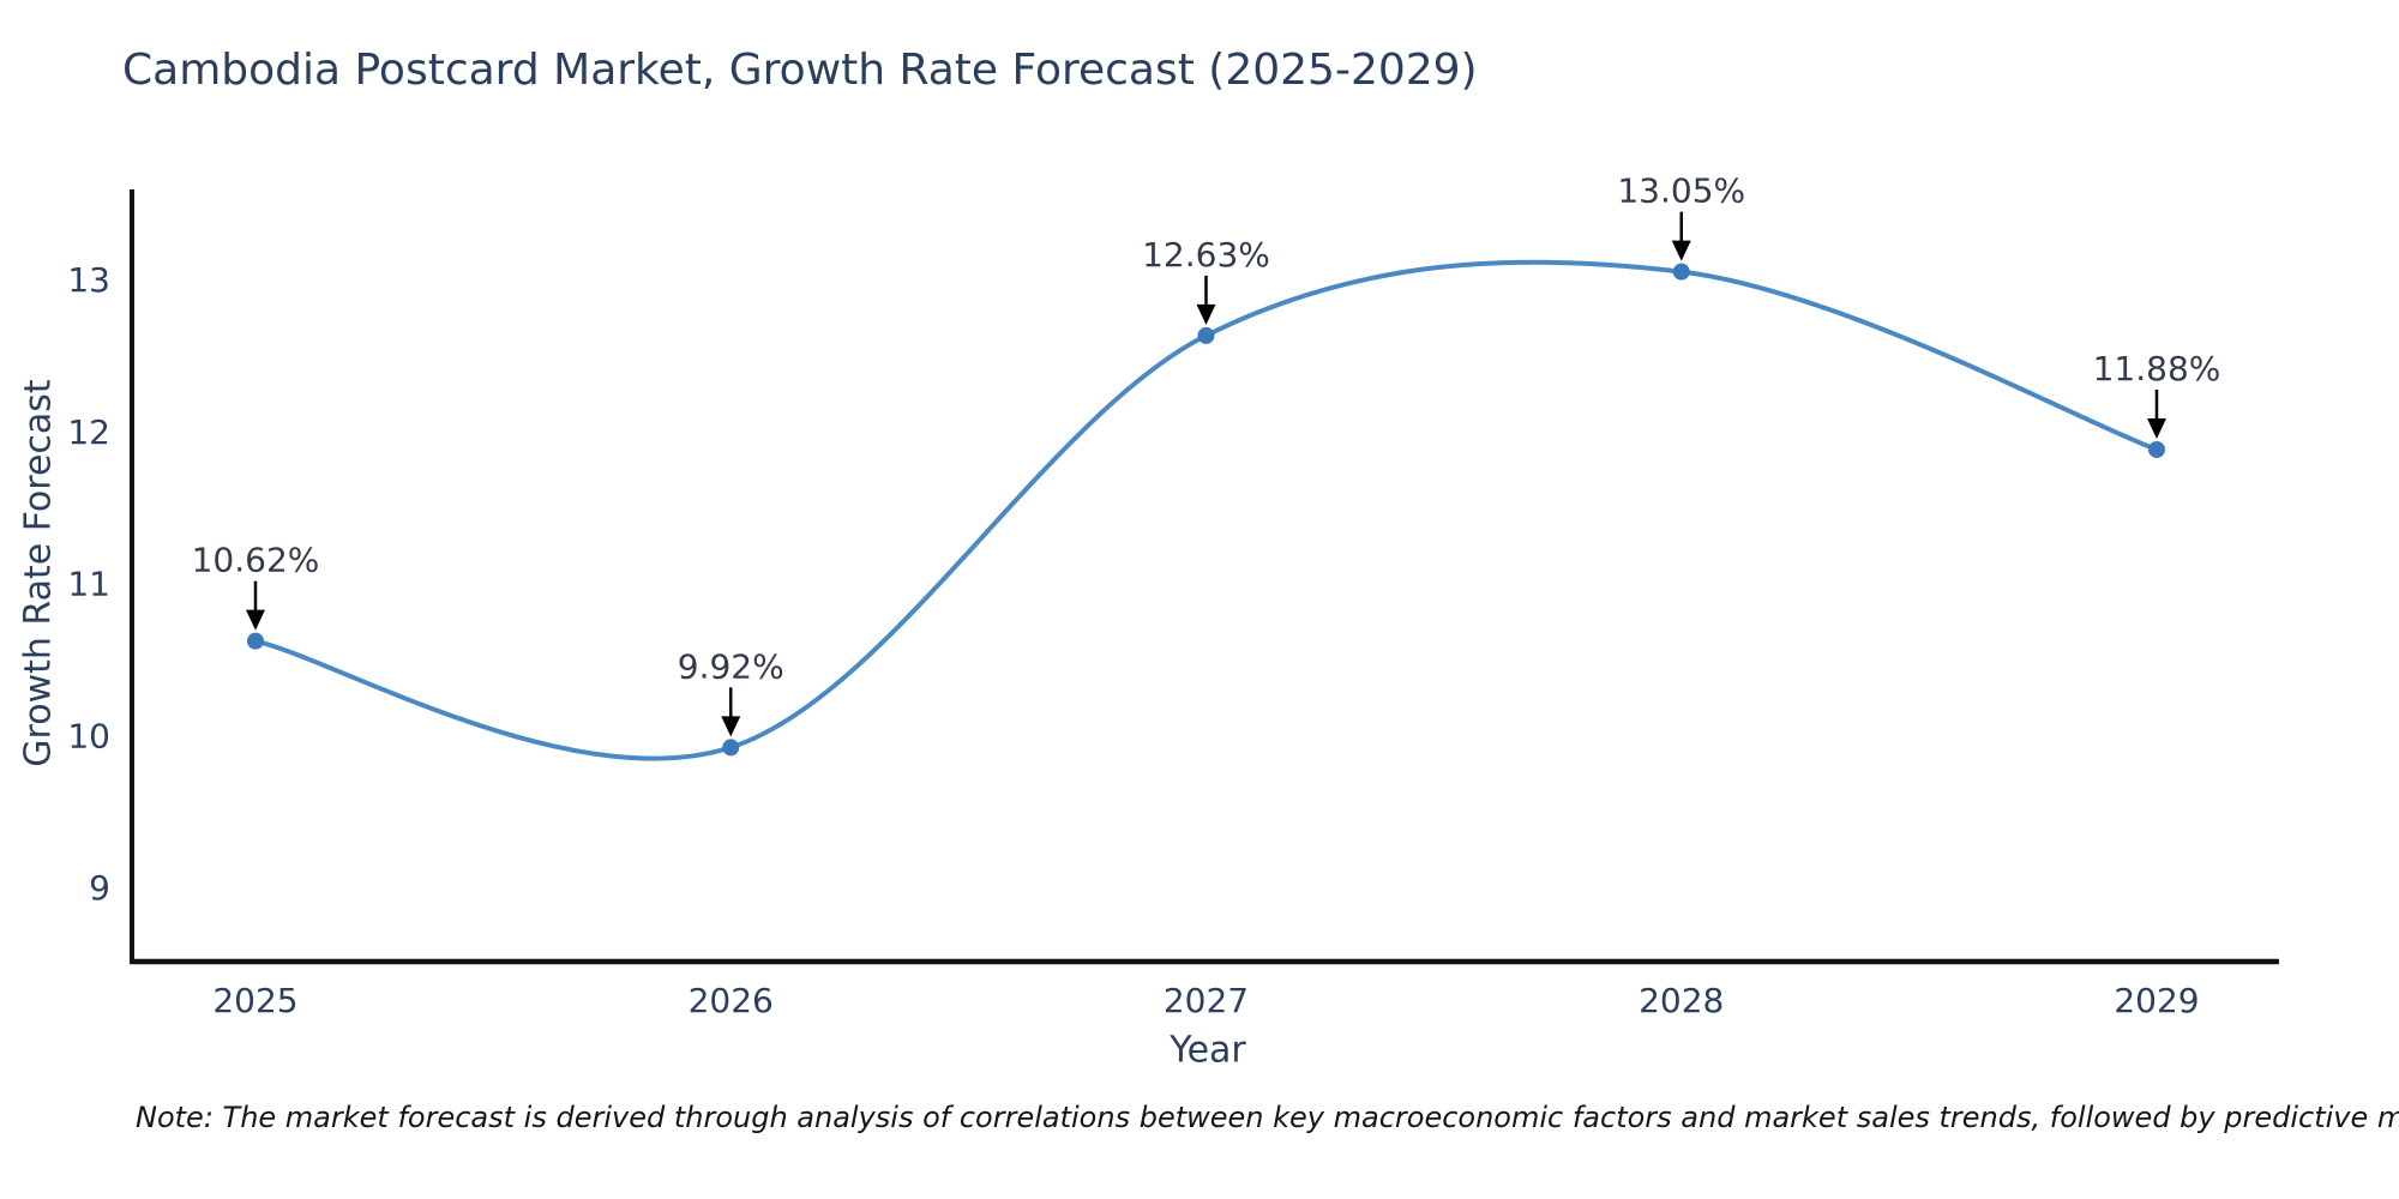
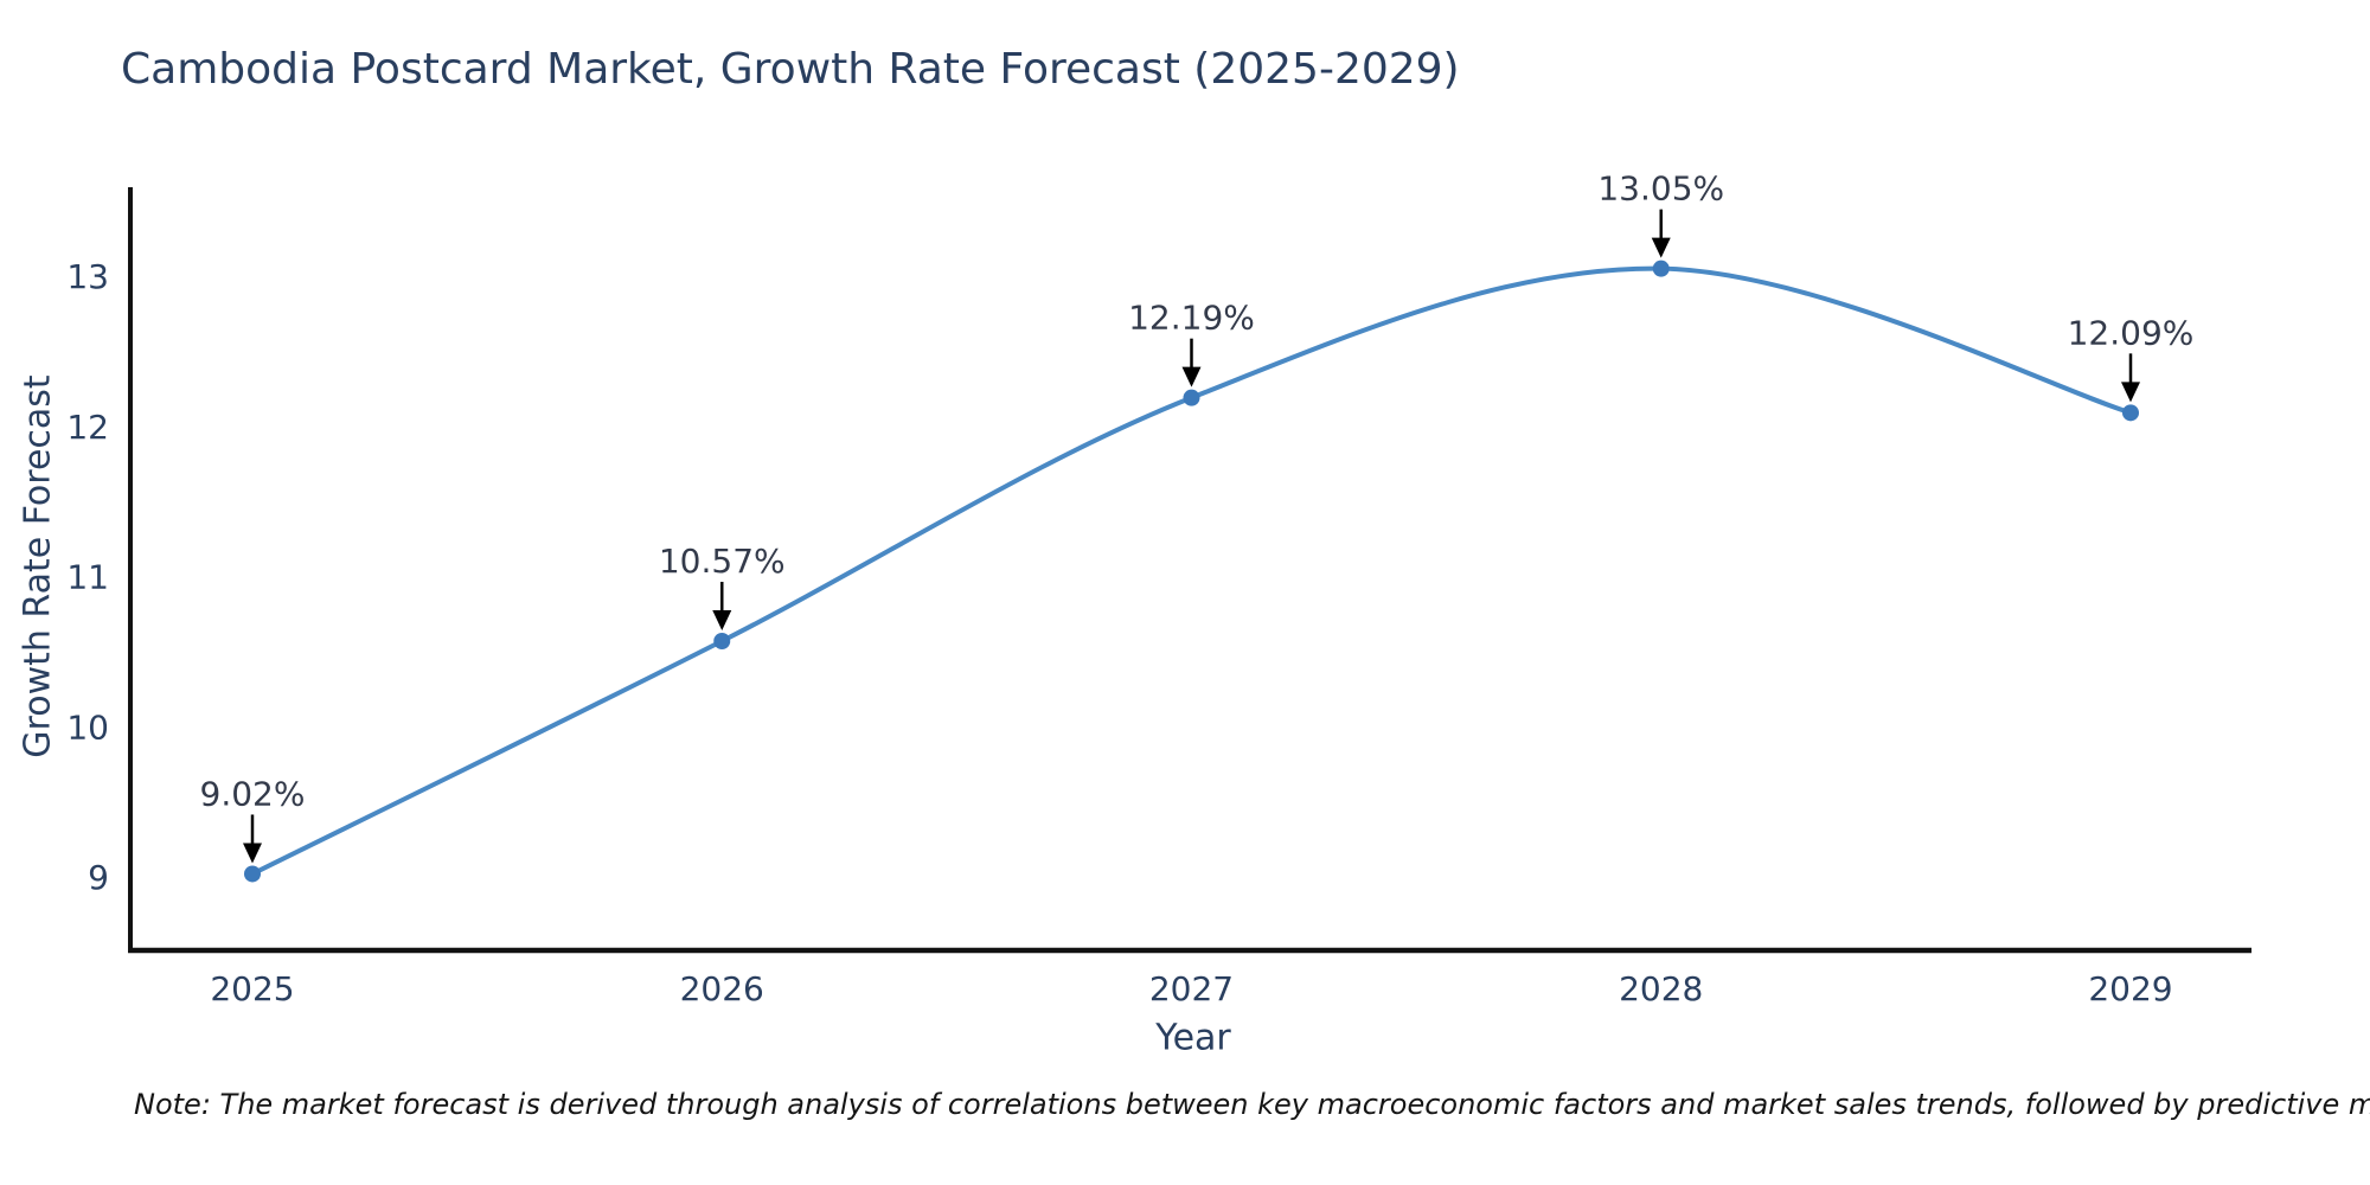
2025: 10.62% -> 9.02%
2026: 9.92% -> 10.57%
2027: 12.63% -> 12.19%
2029: 11.88% -> 12.09%
